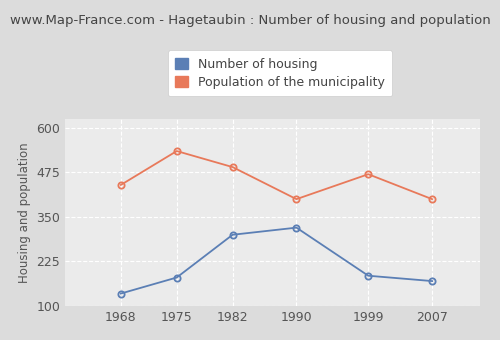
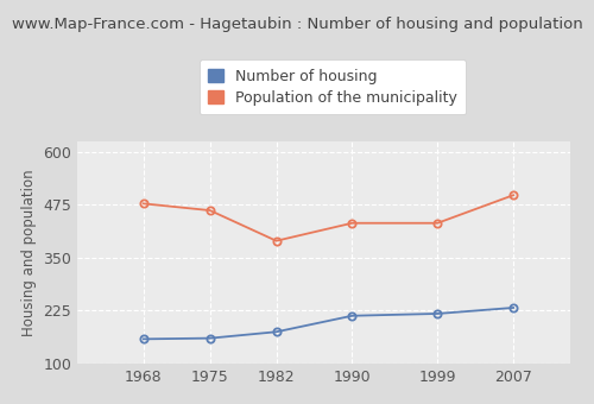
Number of housing/1968: 135 -> 158
Population of the municipality/1968: 440 -> 478
Number of housing/1975: 180 -> 160
Population of the municipality/1975: 535 -> 462
Number of housing/1982: 300 -> 175
Population of the municipality/1982: 490 -> 390
Number of housing/1990: 320 -> 213
Population of the municipality/1990: 400 -> 432
Number of housing/1999: 185 -> 218
Population of the municipality/1999: 470 -> 432
Number of housing/2007: 170 -> 232
Population of the municipality/2007: 400 -> 498
